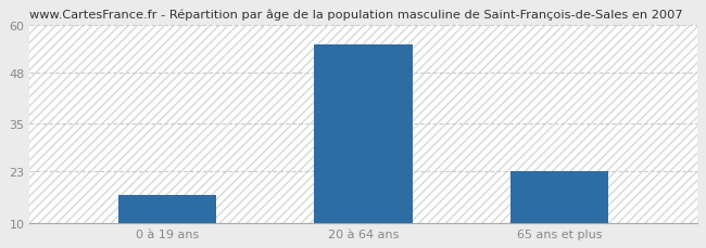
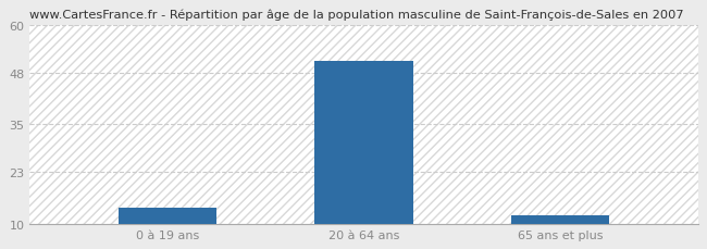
0 à 19 ans: 17 -> 14
20 à 64 ans: 55 -> 51
65 ans et plus: 23 -> 12
